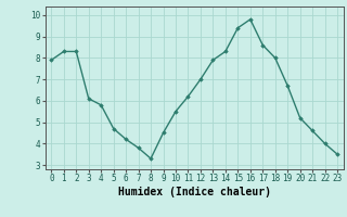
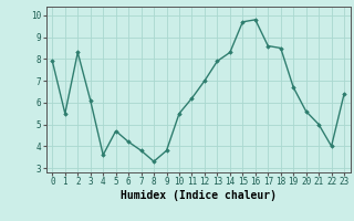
1: 8.3 -> 5.5
4: 5.8 -> 3.6
9: 4.5 -> 3.8
15: 9.4 -> 9.7
18: 8.0 -> 8.5
20: 5.2 -> 5.6
21: 4.6 -> 5.0
23: 3.5 -> 6.4
